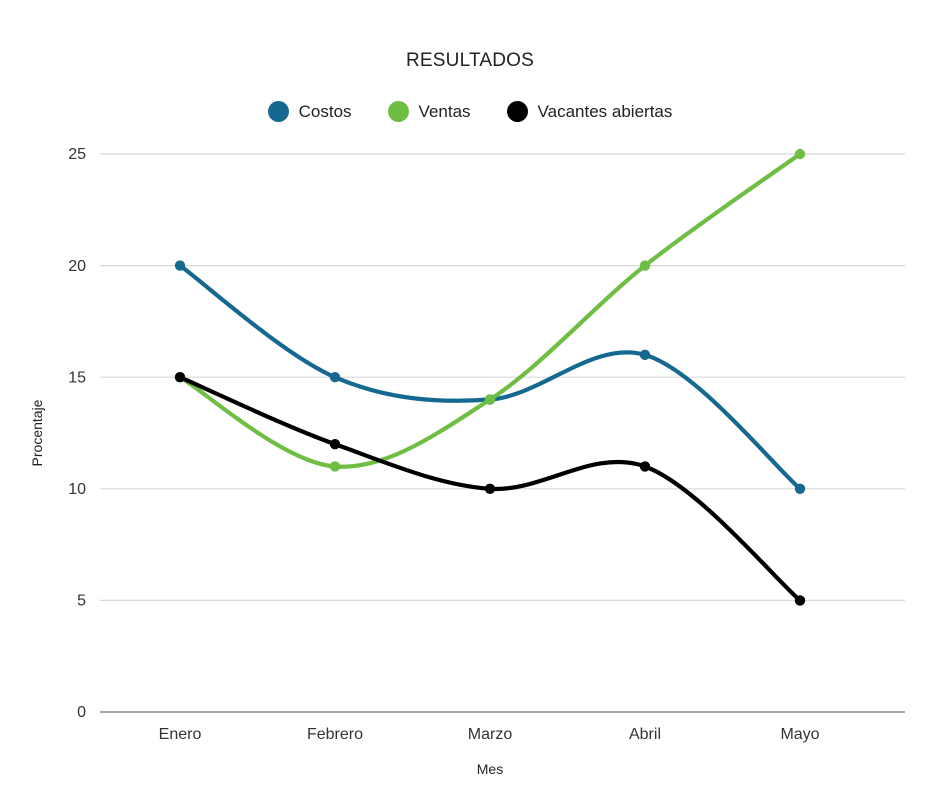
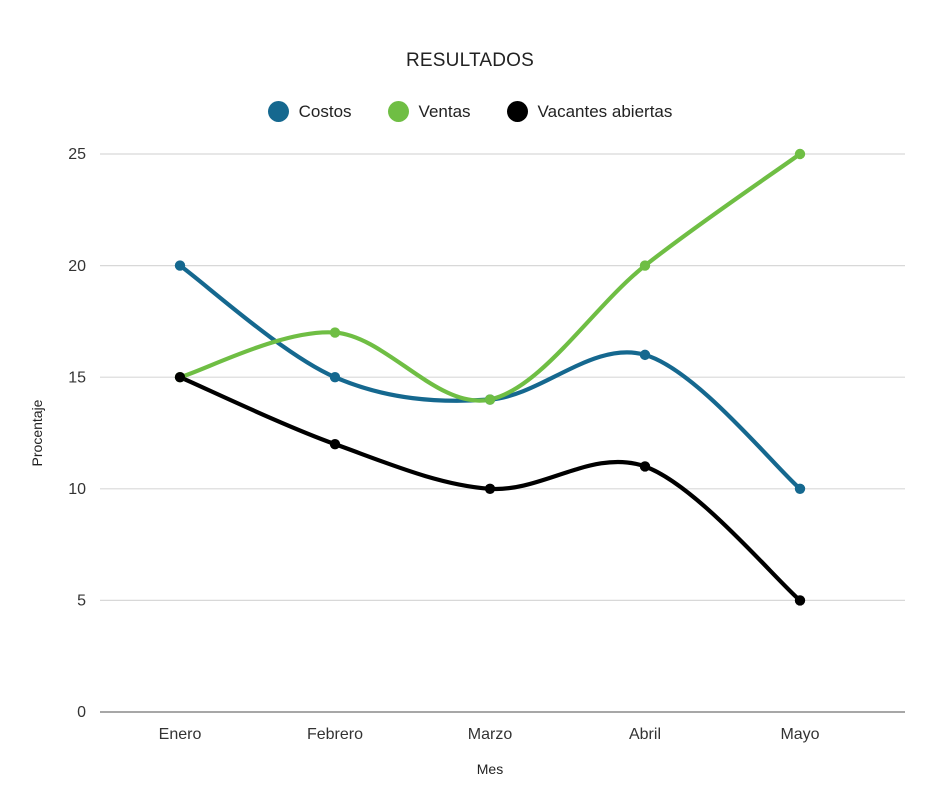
Ventas/Febrero: 11 -> 17
